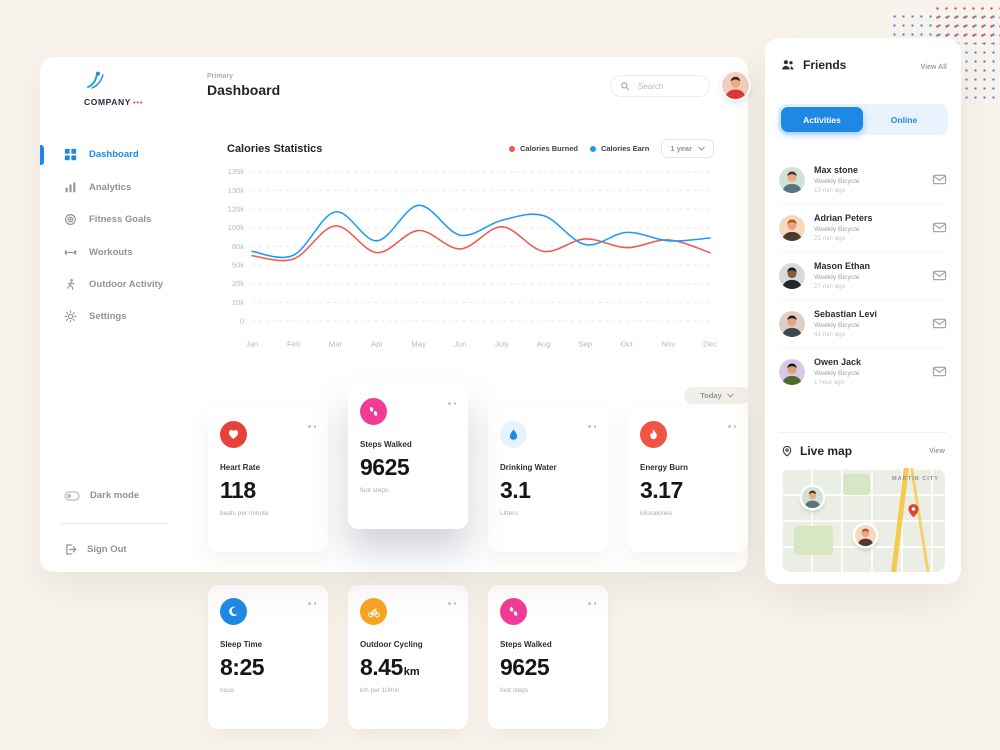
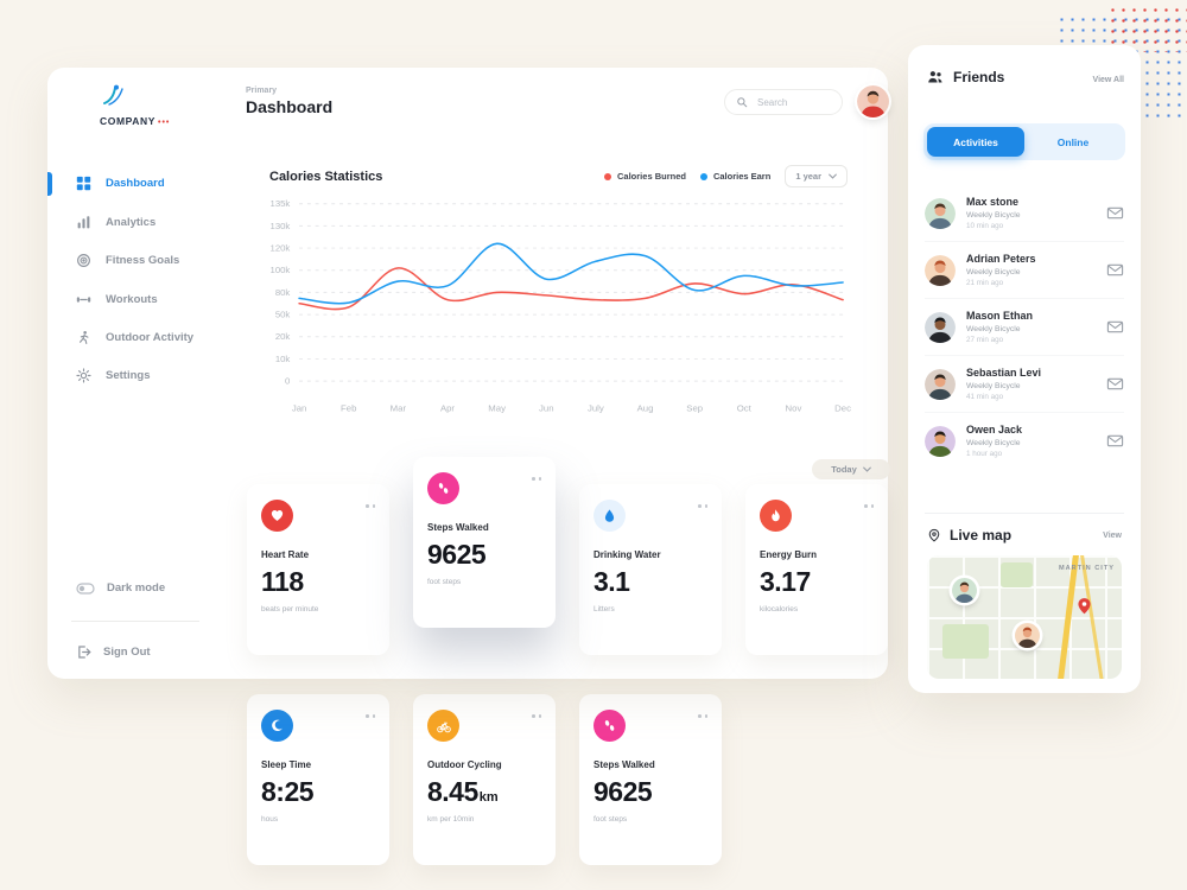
Calories Earn/Mar: 120k -> 90k
Calories Burned/May: 100k -> 80k
Calories Burned/July: 100k -> 70k
